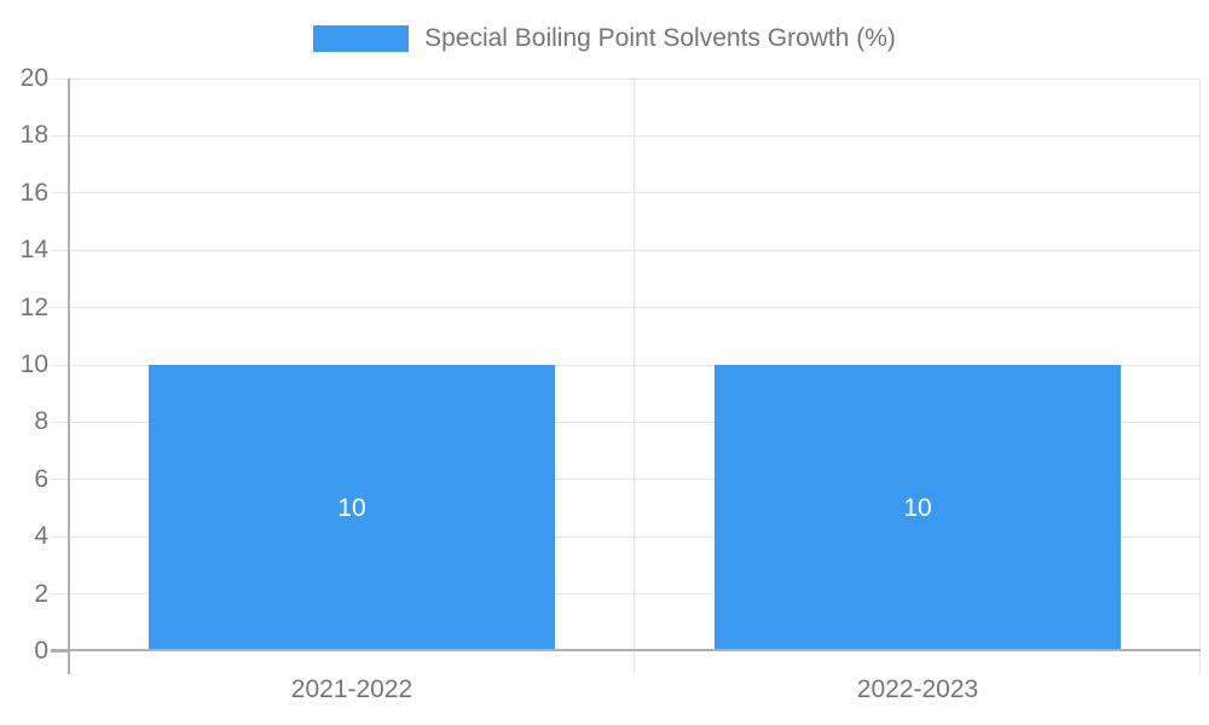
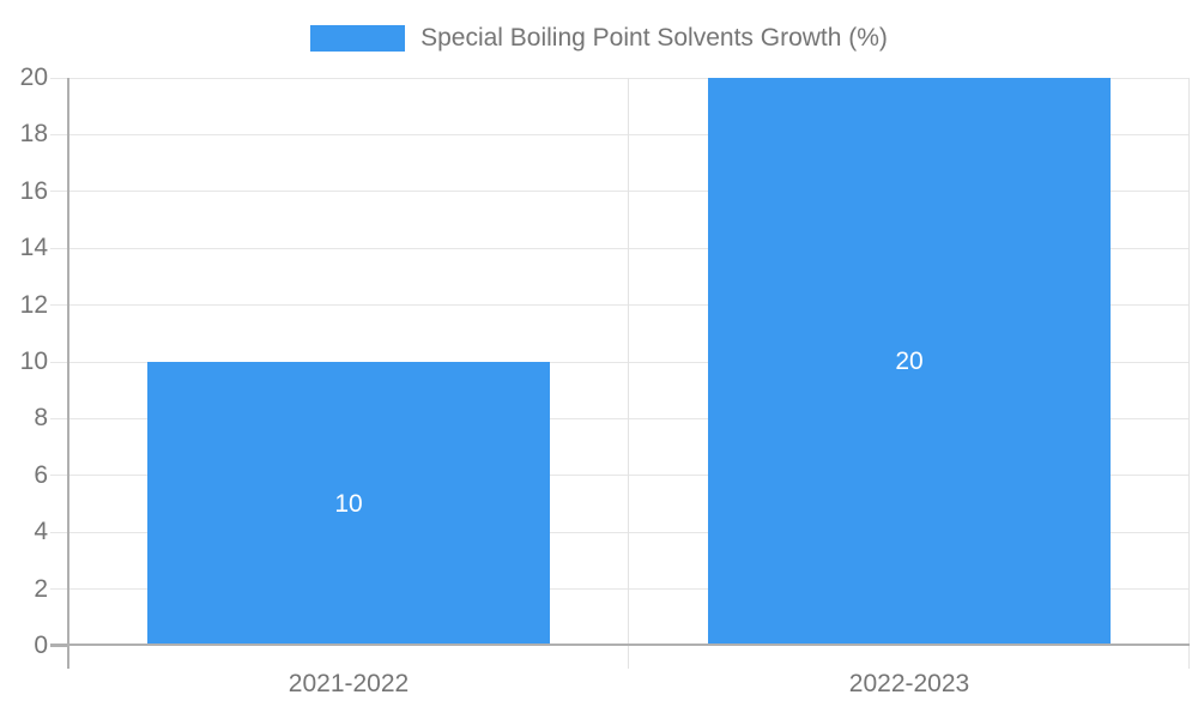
2022-2023: 10 -> 20
